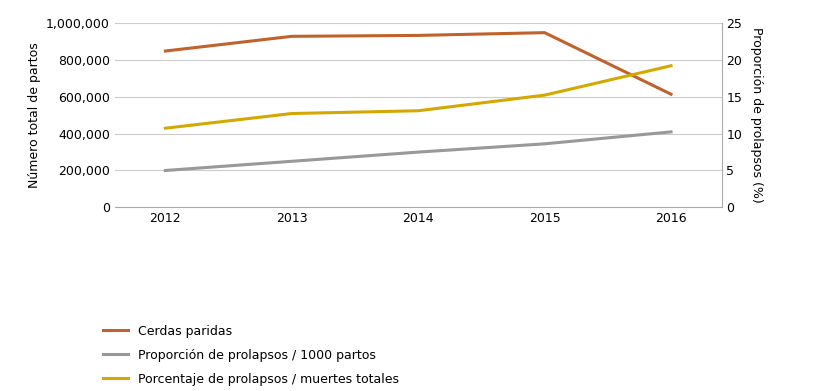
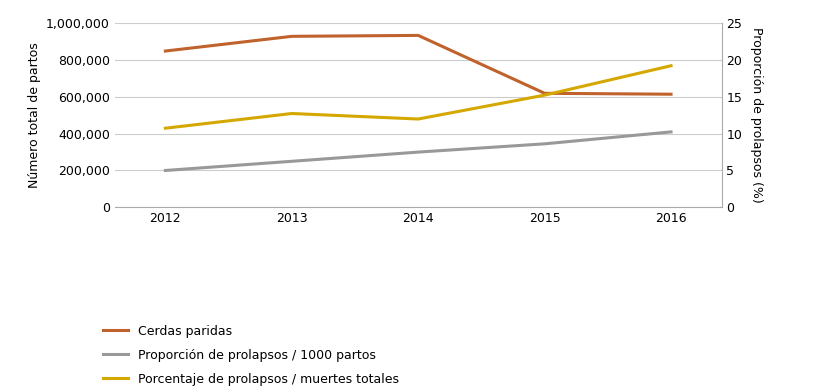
Porcentaje de prolapsos / muertes totales/2014: 13.1 -> 12.0
Cerdas paridas/2015: 950,000 -> 620,000
